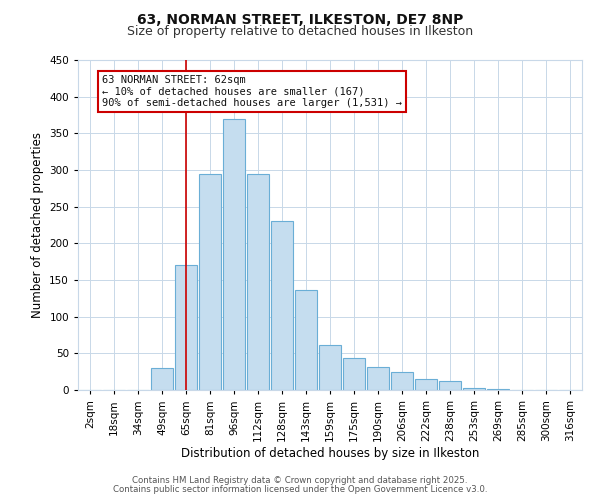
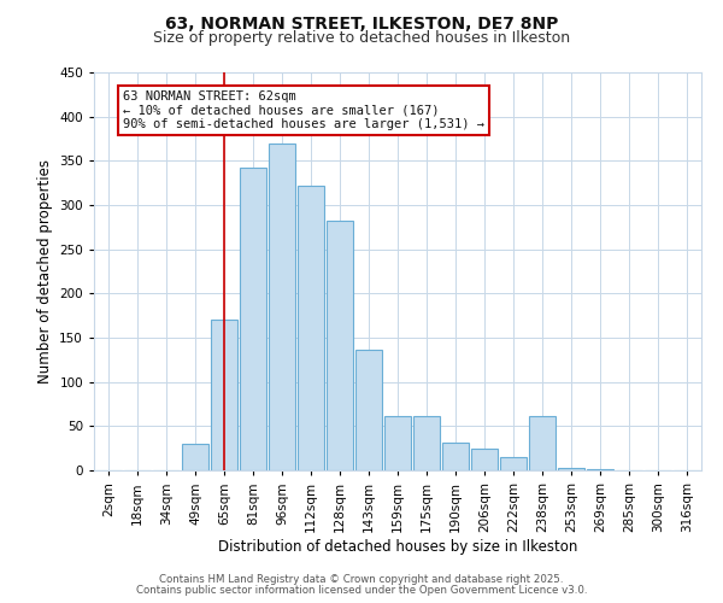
81sqm: 295 -> 342
112sqm: 295 -> 322
128sqm: 230 -> 282
175sqm: 44 -> 62
238sqm: 12 -> 62
